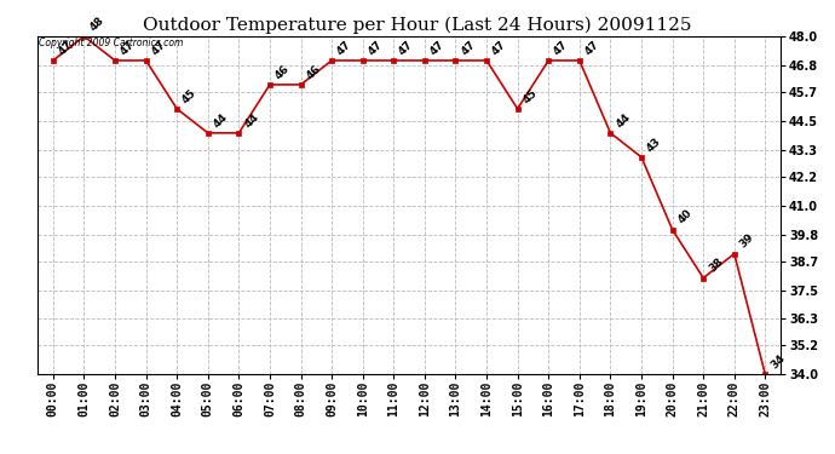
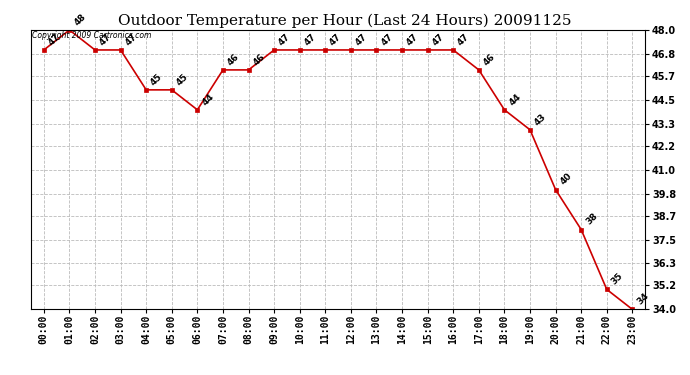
05:00: 44 -> 45
15:00: 45 -> 47
17:00: 47 -> 46
22:00: 39 -> 35
